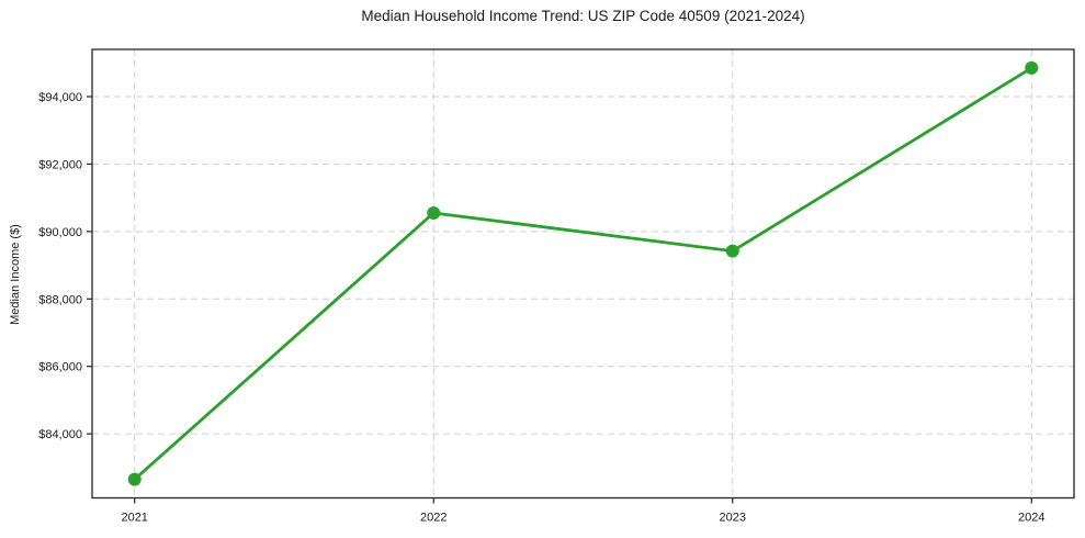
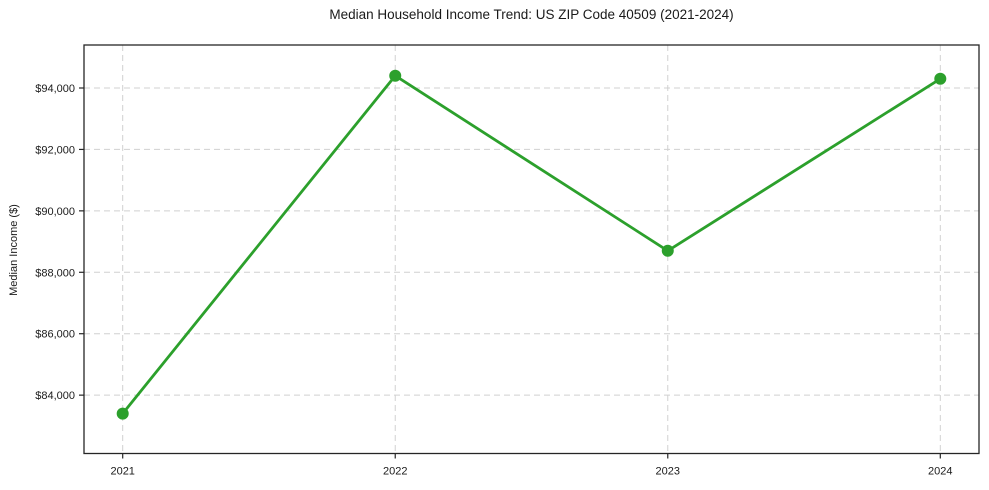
2021: $82600 -> $83400
2022: $90600 -> $94400
2023: $89400 -> $88700
2024: $94800 -> $94300
